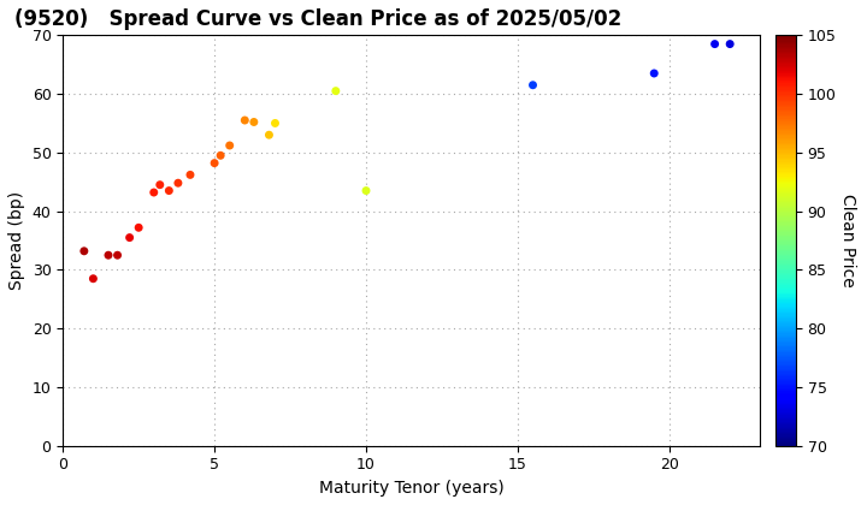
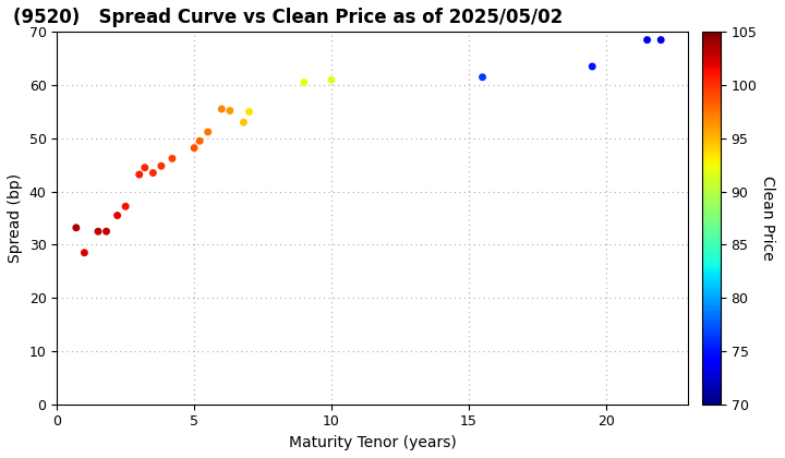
10: 43.5 -> 61.0
